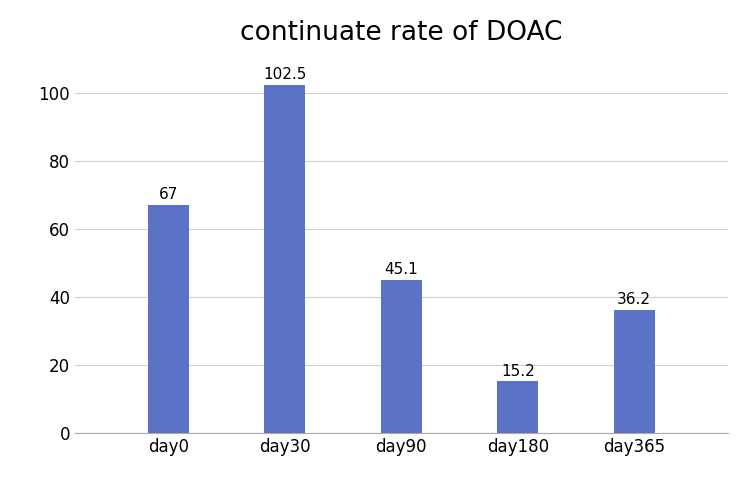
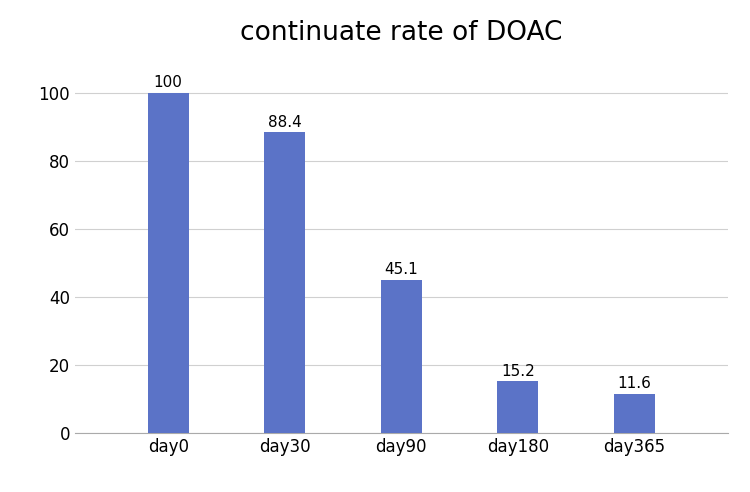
day0: 67 -> 100
day30: 102.5 -> 88.4
day365: 36.2 -> 11.6
